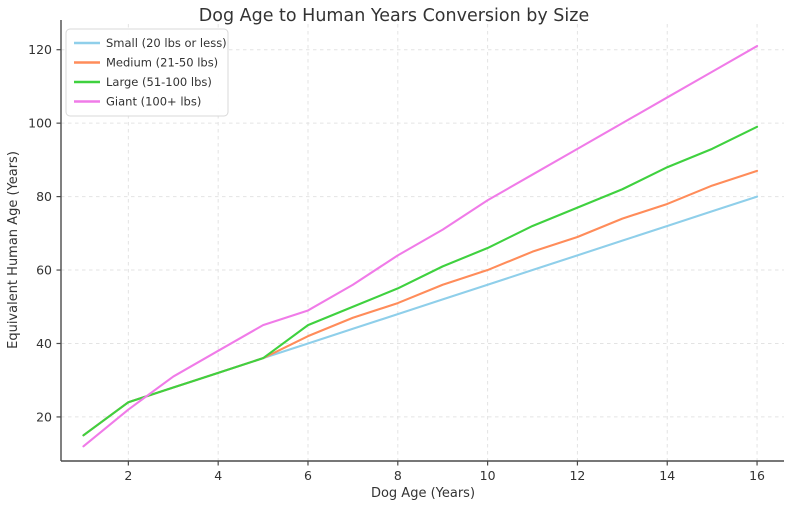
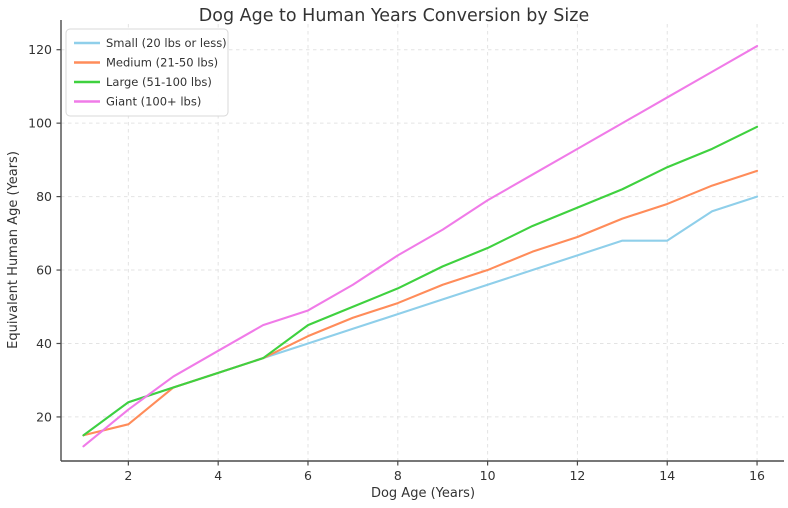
Medium (21-50 lbs)/2: 24 -> 18
Small (20 lbs or less)/14: 72 -> 68
